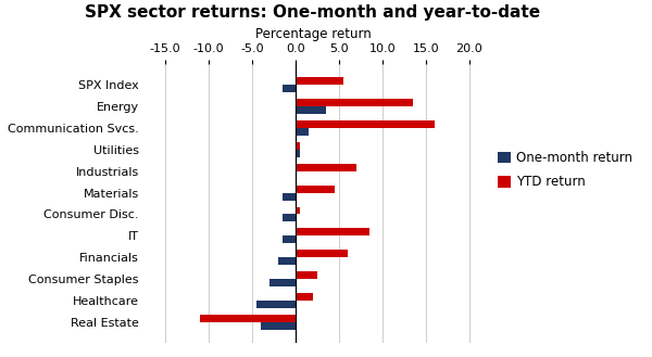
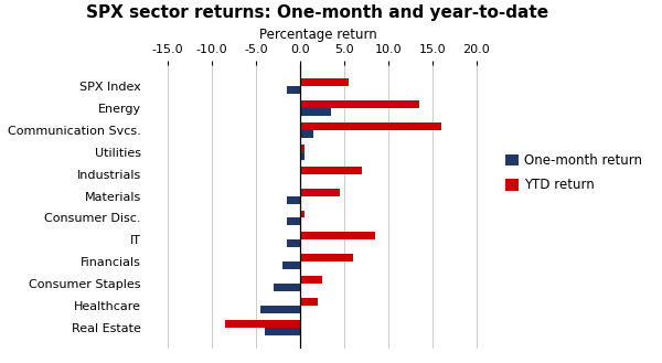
YTD return/Real Estate: -11.0 -> -8.5
